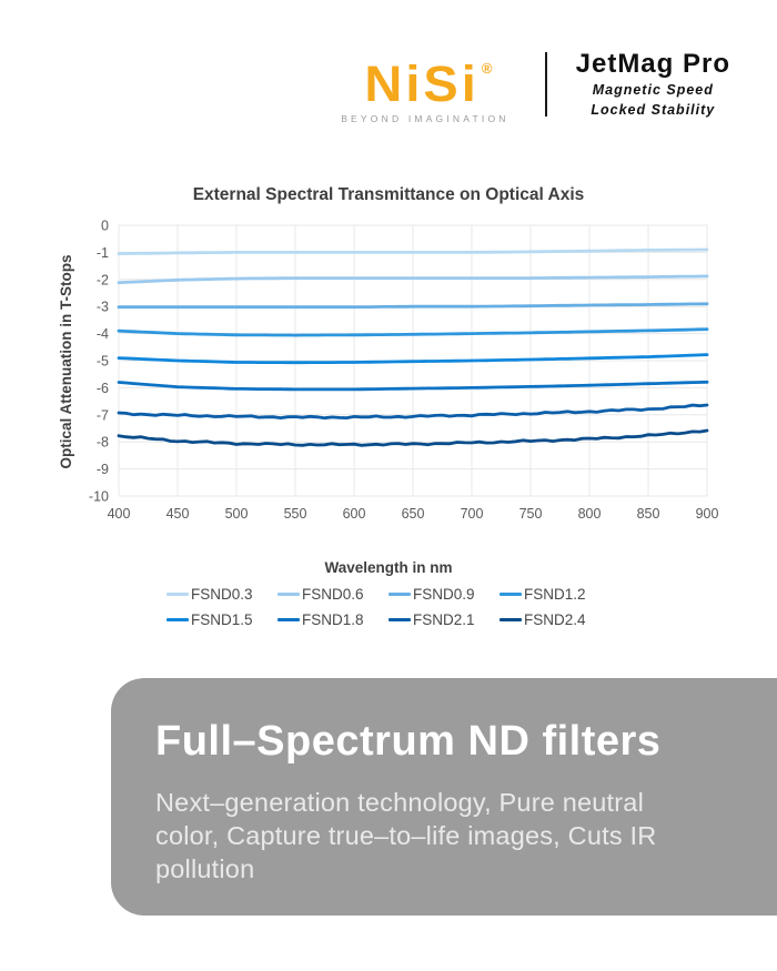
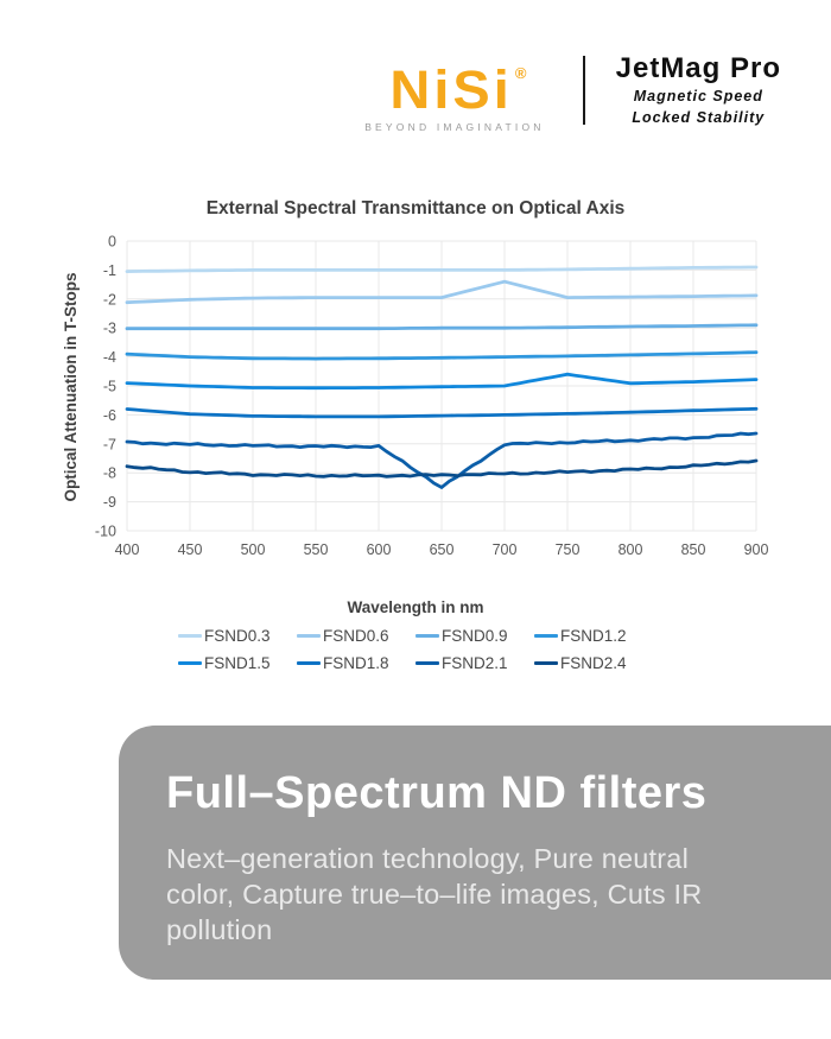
FSND2.1/650: -7.1 -> -8.5
FSND0.6/700: -1.9 -> -1.4
FSND1.5/750: -5.0 -> -4.6
